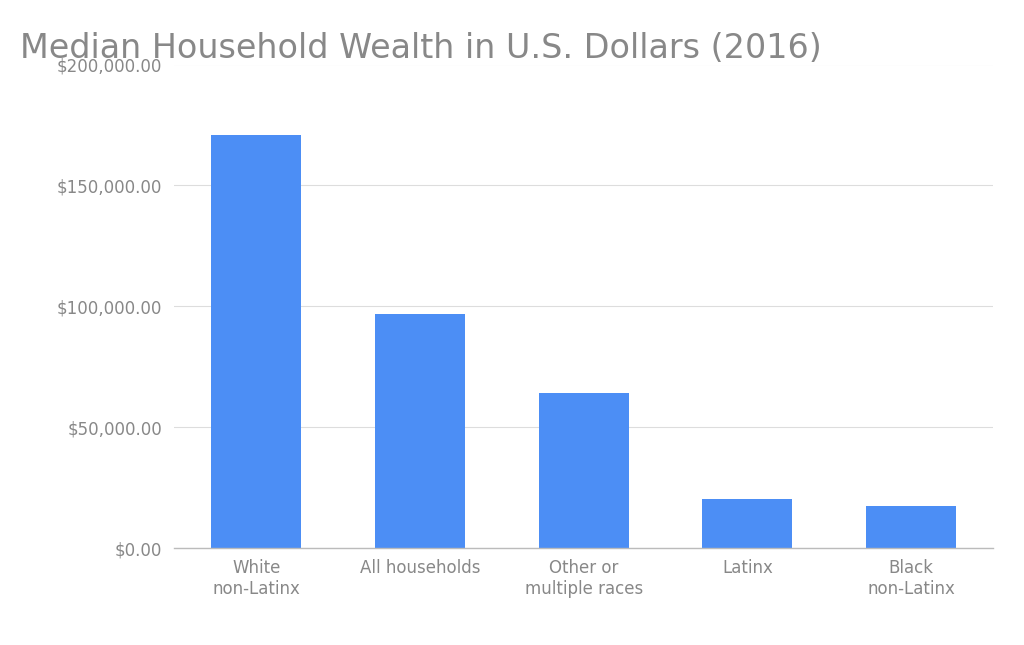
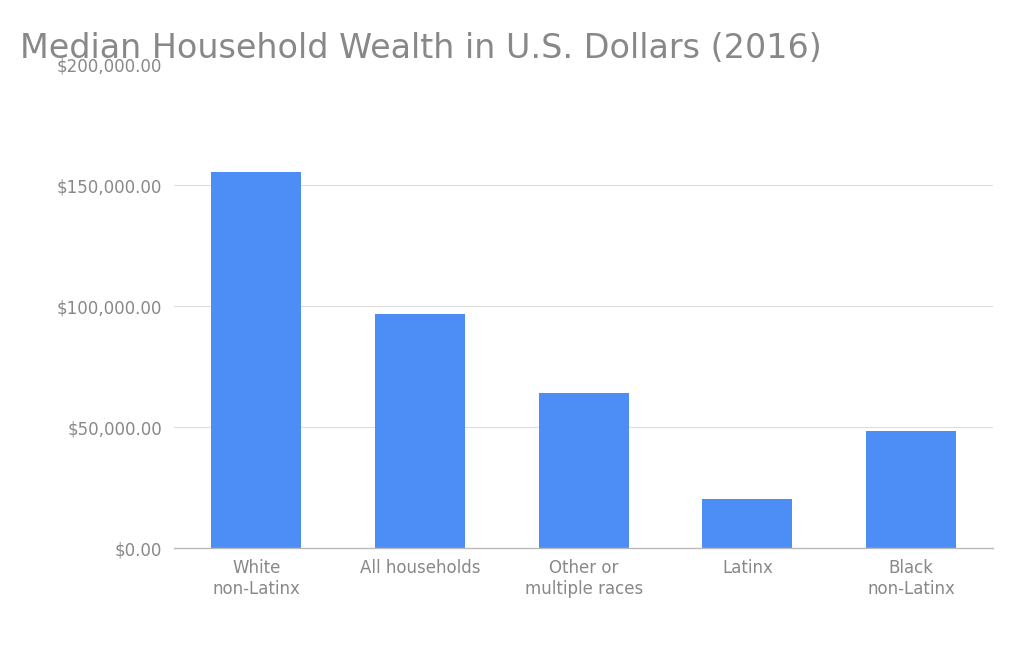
White non-Latinx: $171,000 -> $155,500
Black non-Latinx: $17,600 -> $48,500
